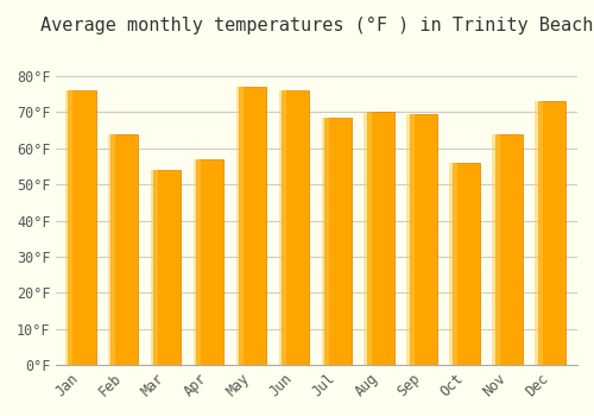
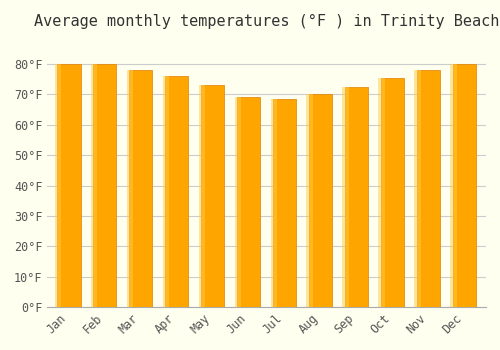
Jan: 76.0°F -> 80.0°F
Feb: 64.0°F -> 80.0°F
Mar: 54.0°F -> 78.0°F
Apr: 57.0°F -> 76.0°F
May: 77.0°F -> 73.0°F
Jun: 76.0°F -> 69.0°F
Sep: 69.5°F -> 72.5°F
Oct: 56.0°F -> 75.5°F
Nov: 64.0°F -> 78.0°F
Dec: 73.0°F -> 80.0°F
